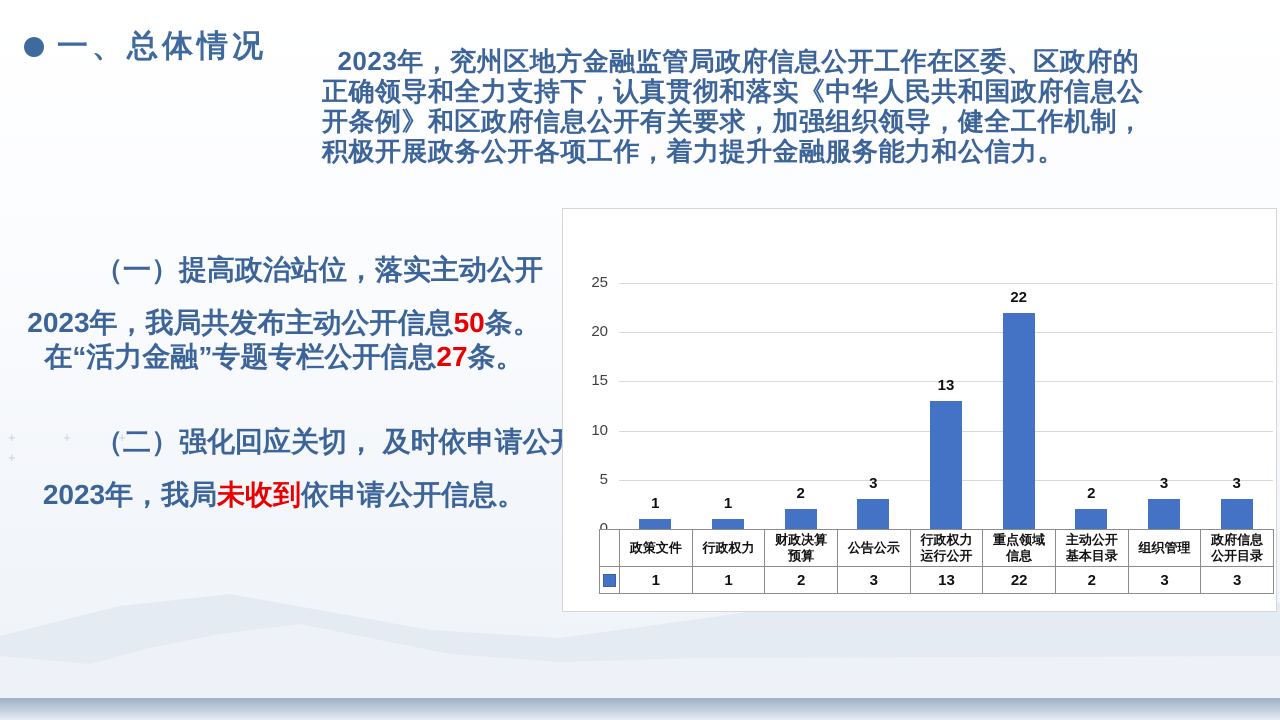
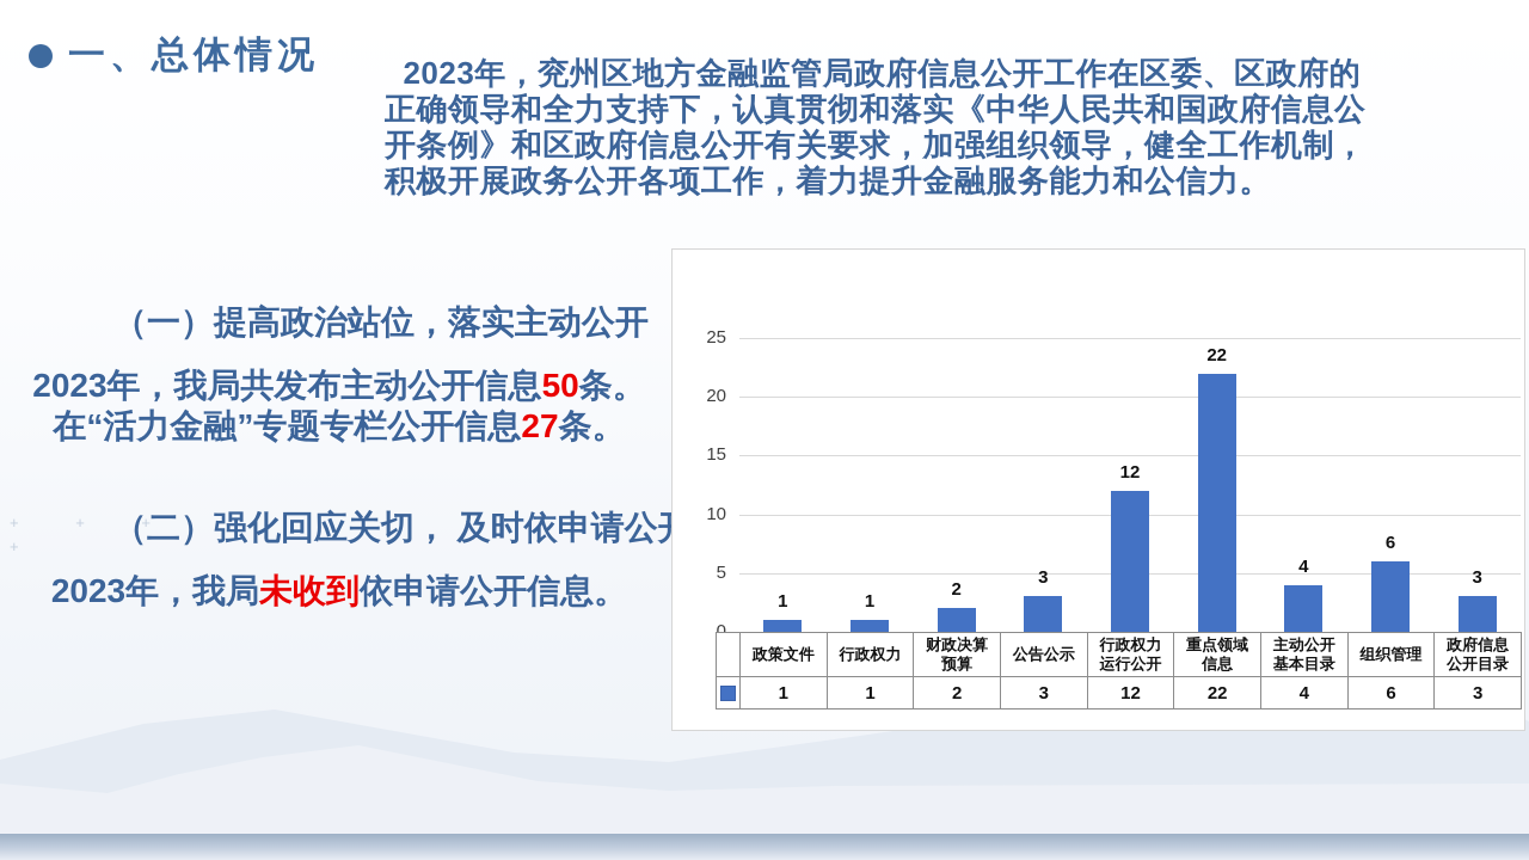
行政权力 运行公开: 13 -> 12
主动公开 基本目录: 2 -> 4
组织管理: 3 -> 6
